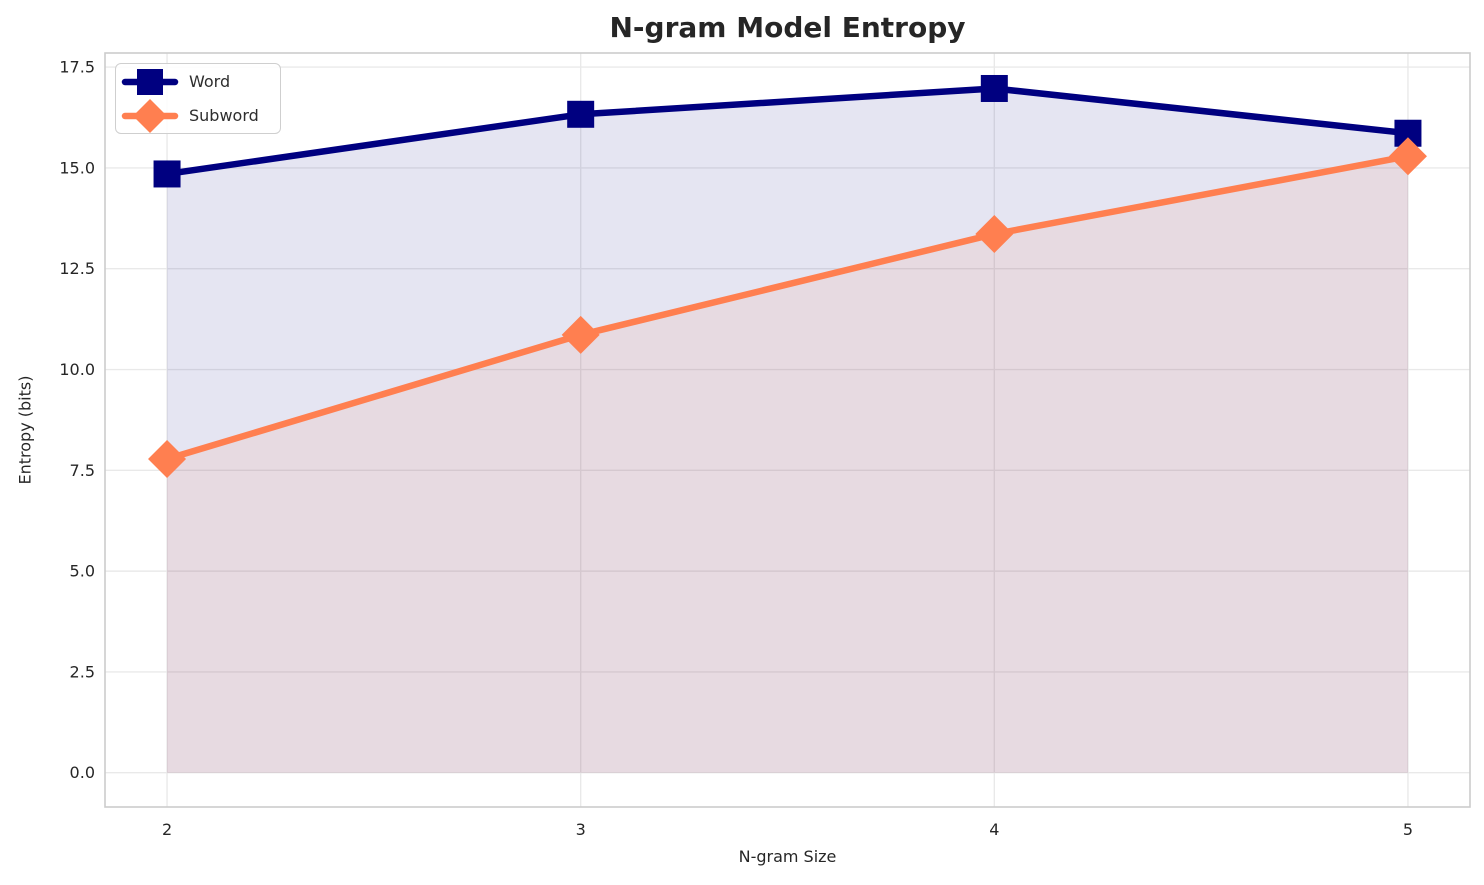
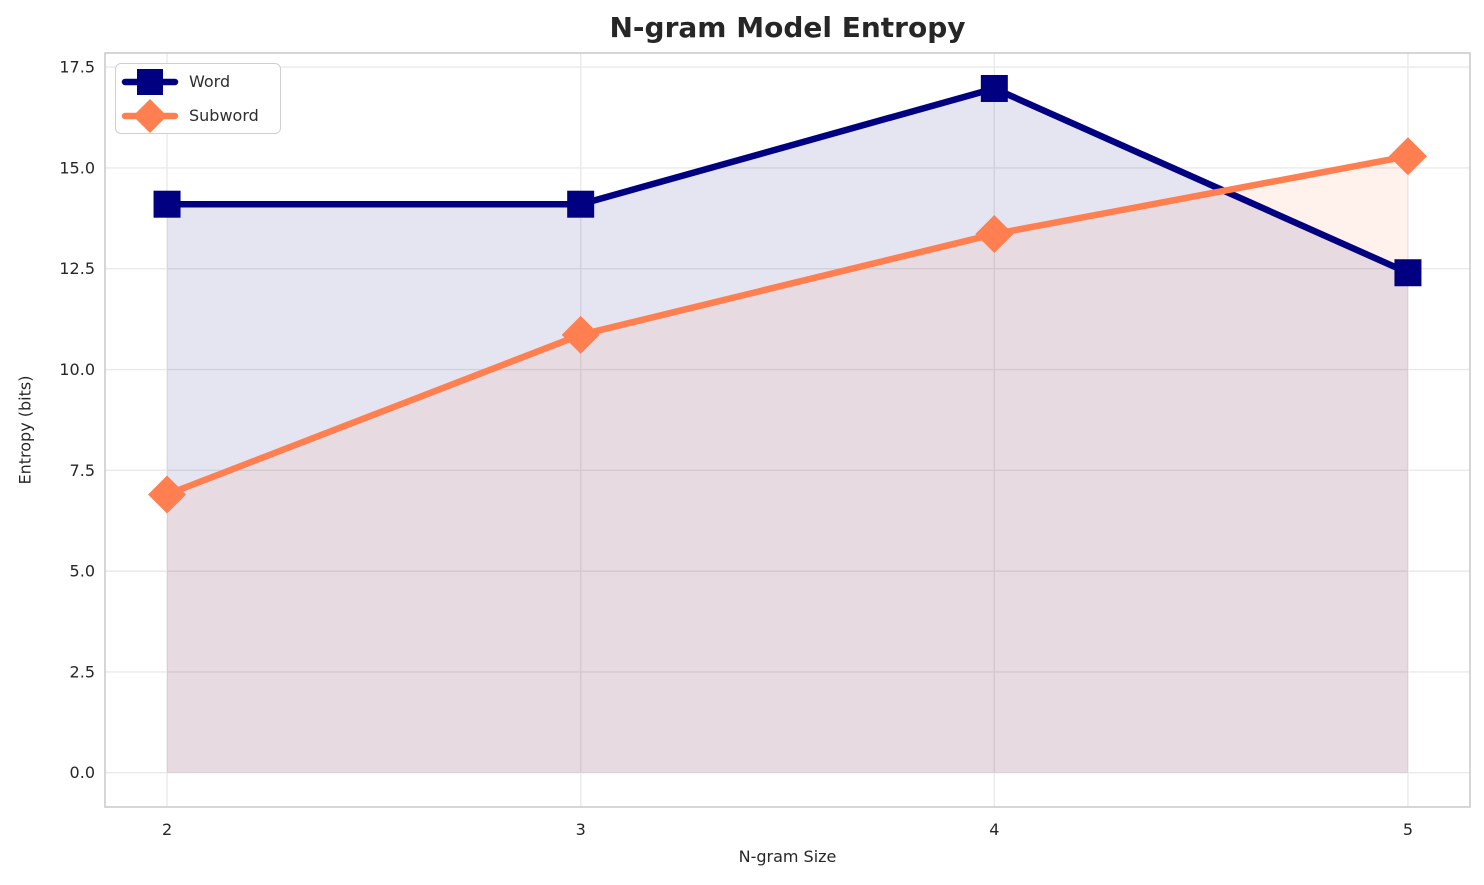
Word/2: 14.8 -> 14.1
Subword/2: 7.8 -> 6.9
Word/3: 16.3 -> 14.1
Word/5: 15.9 -> 12.4
